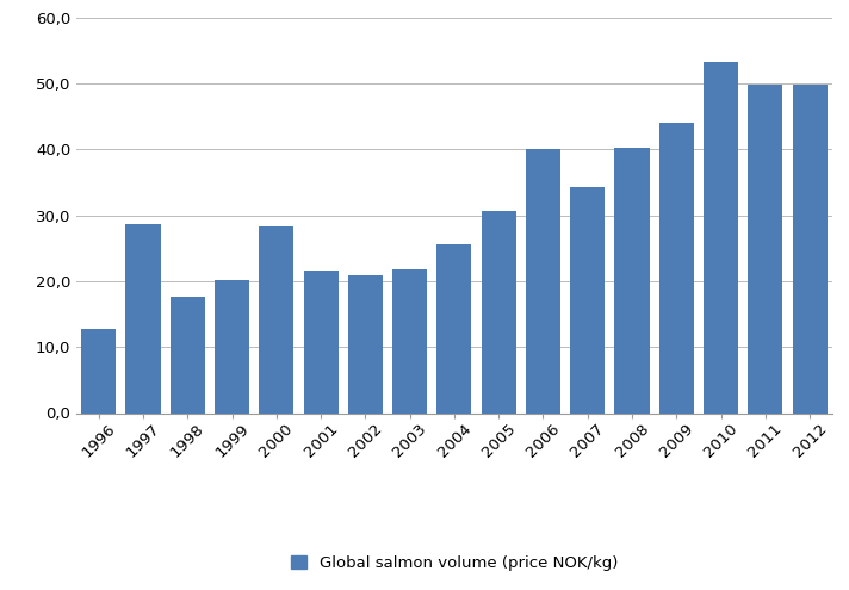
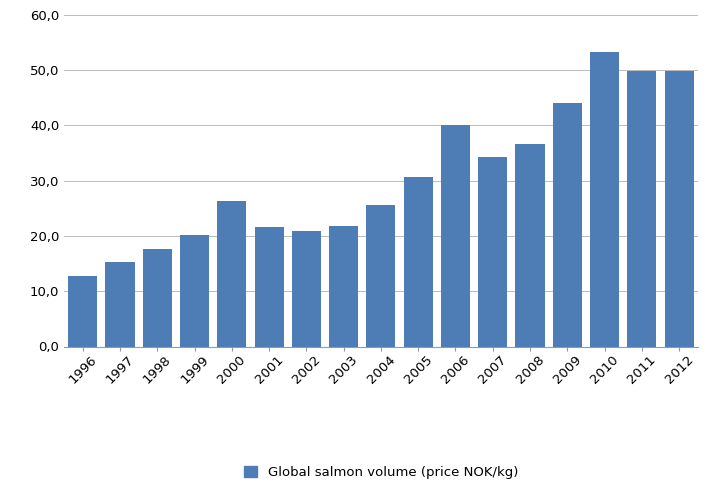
1997: 28,6 -> 15,3
2000: 28,4 -> 26,3
2008: 40,2 -> 36,7
